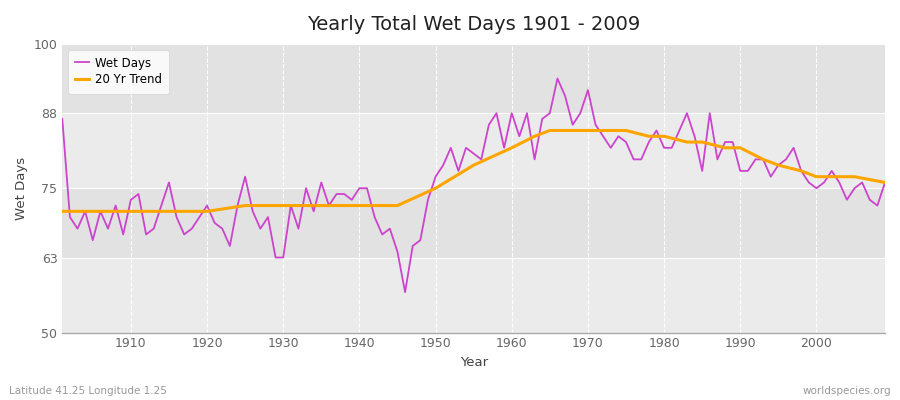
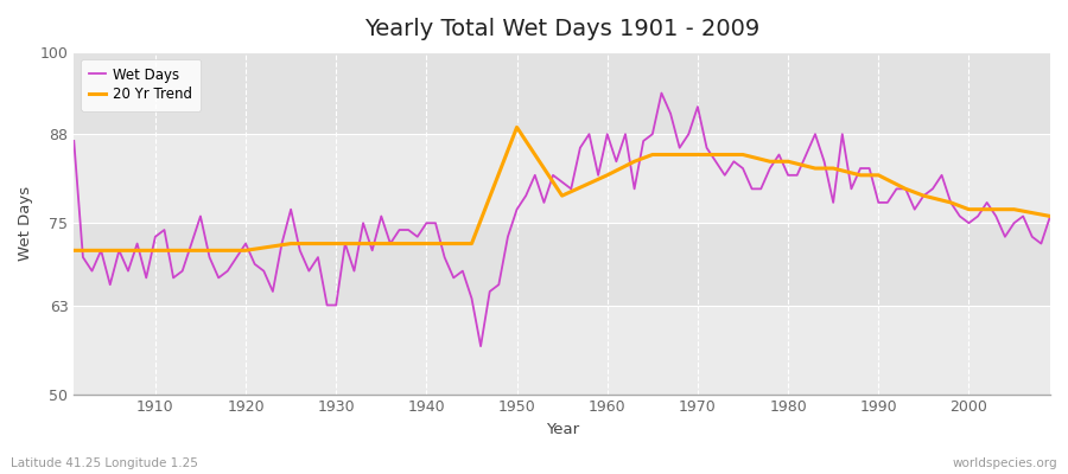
20 Yr Trend/1950: 75 -> 89
